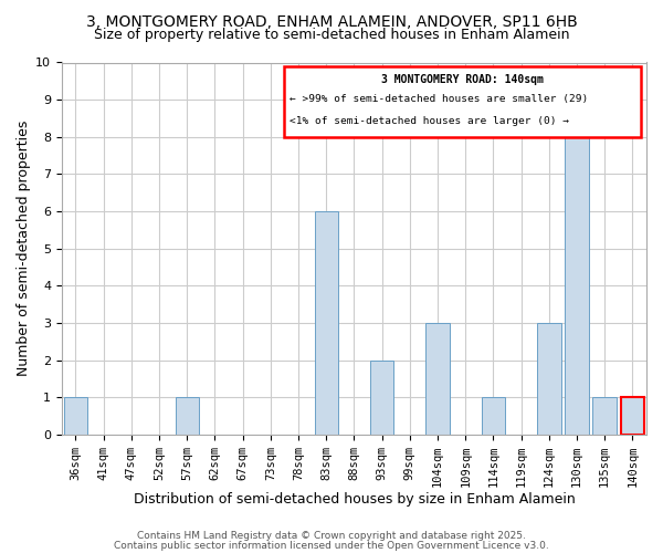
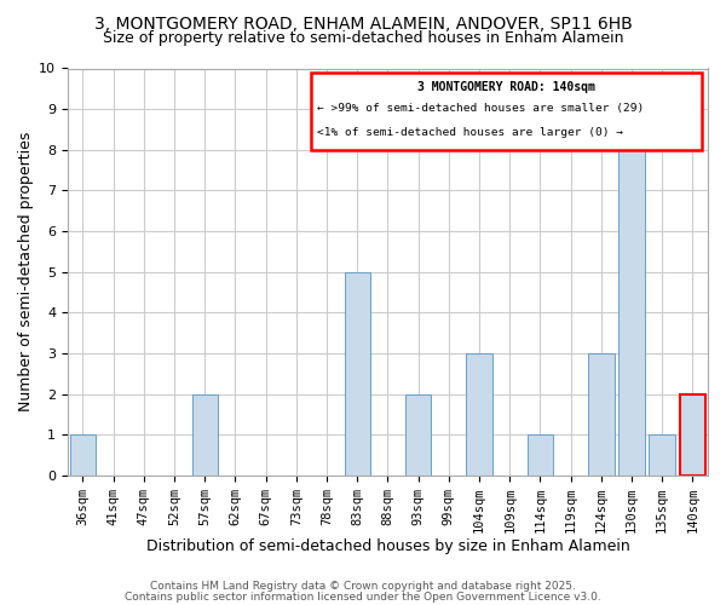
57sqm: 1 -> 2
83sqm: 6 -> 5
140sqm: 1 -> 2
